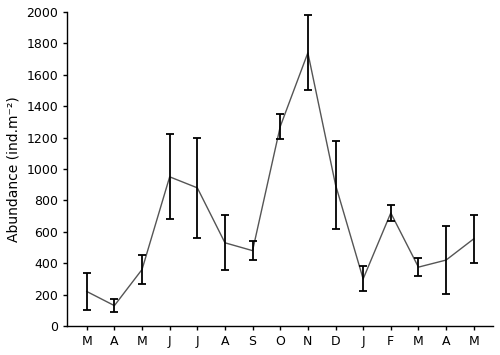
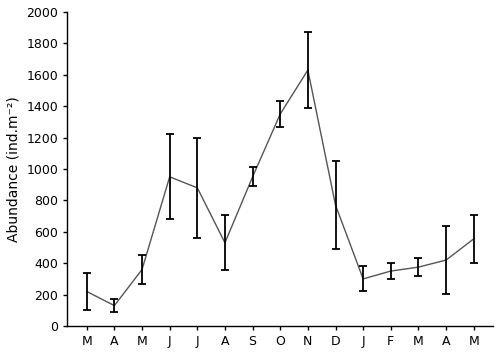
S: 480 -> 950
O: 1270 -> 1350
N: 1740 -> 1630
D: 900 -> 770
F: 720 -> 350
